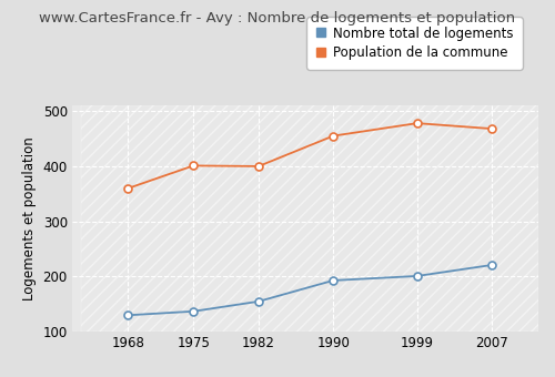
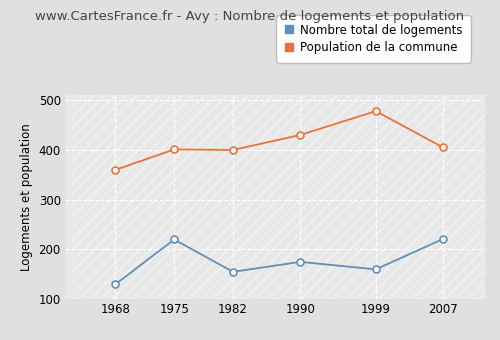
Nombre total de logements/1975: 137 -> 220
Nombre total de logements/1990: 193 -> 175
Population de la commune/1990: 455 -> 430
Nombre total de logements/1999: 201 -> 160
Population de la commune/2007: 468 -> 405
